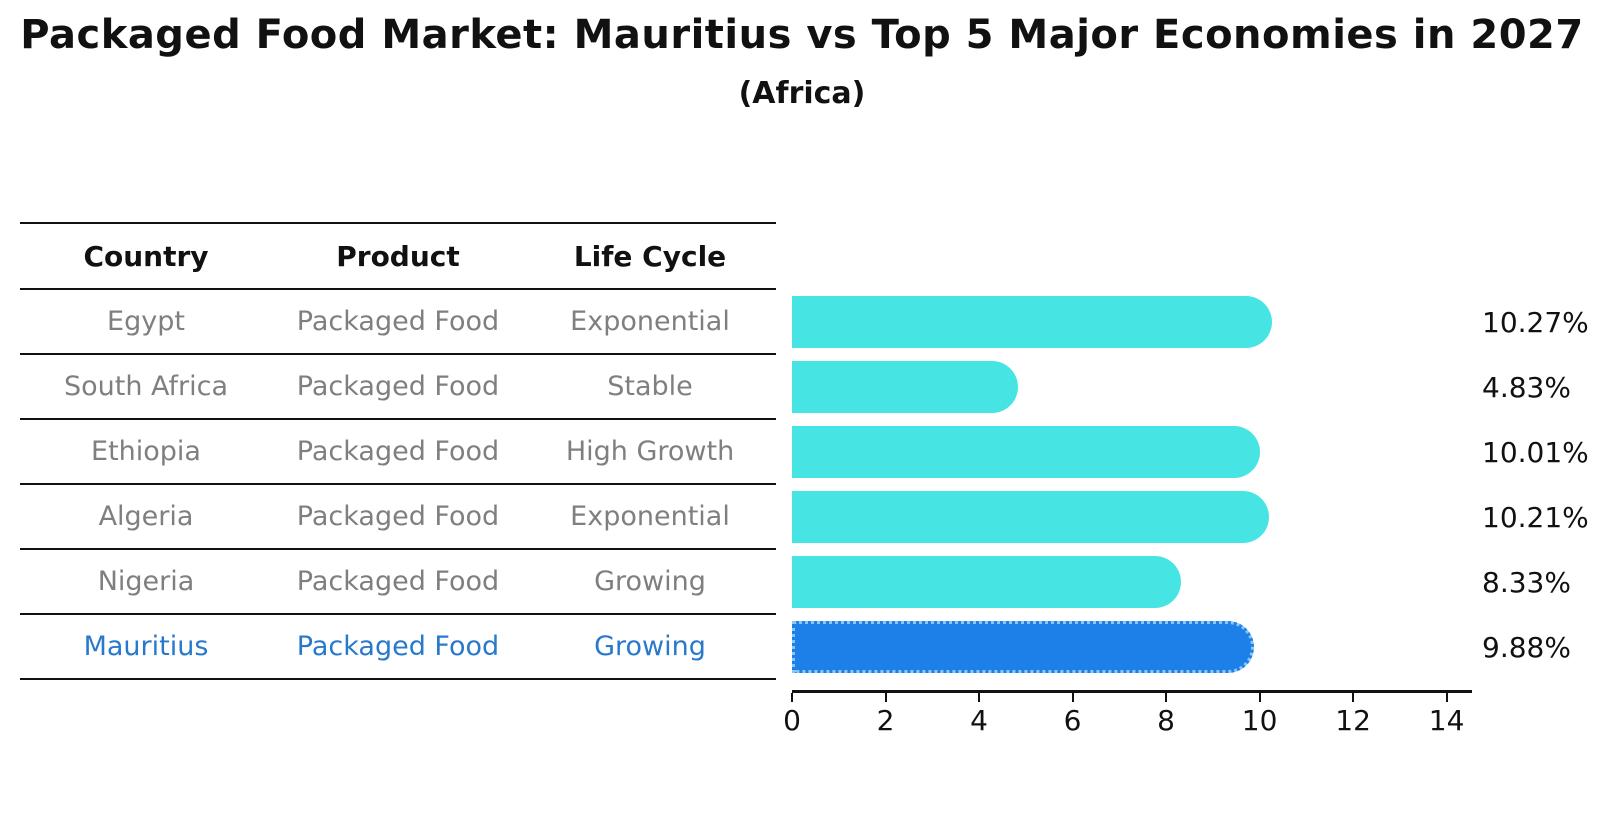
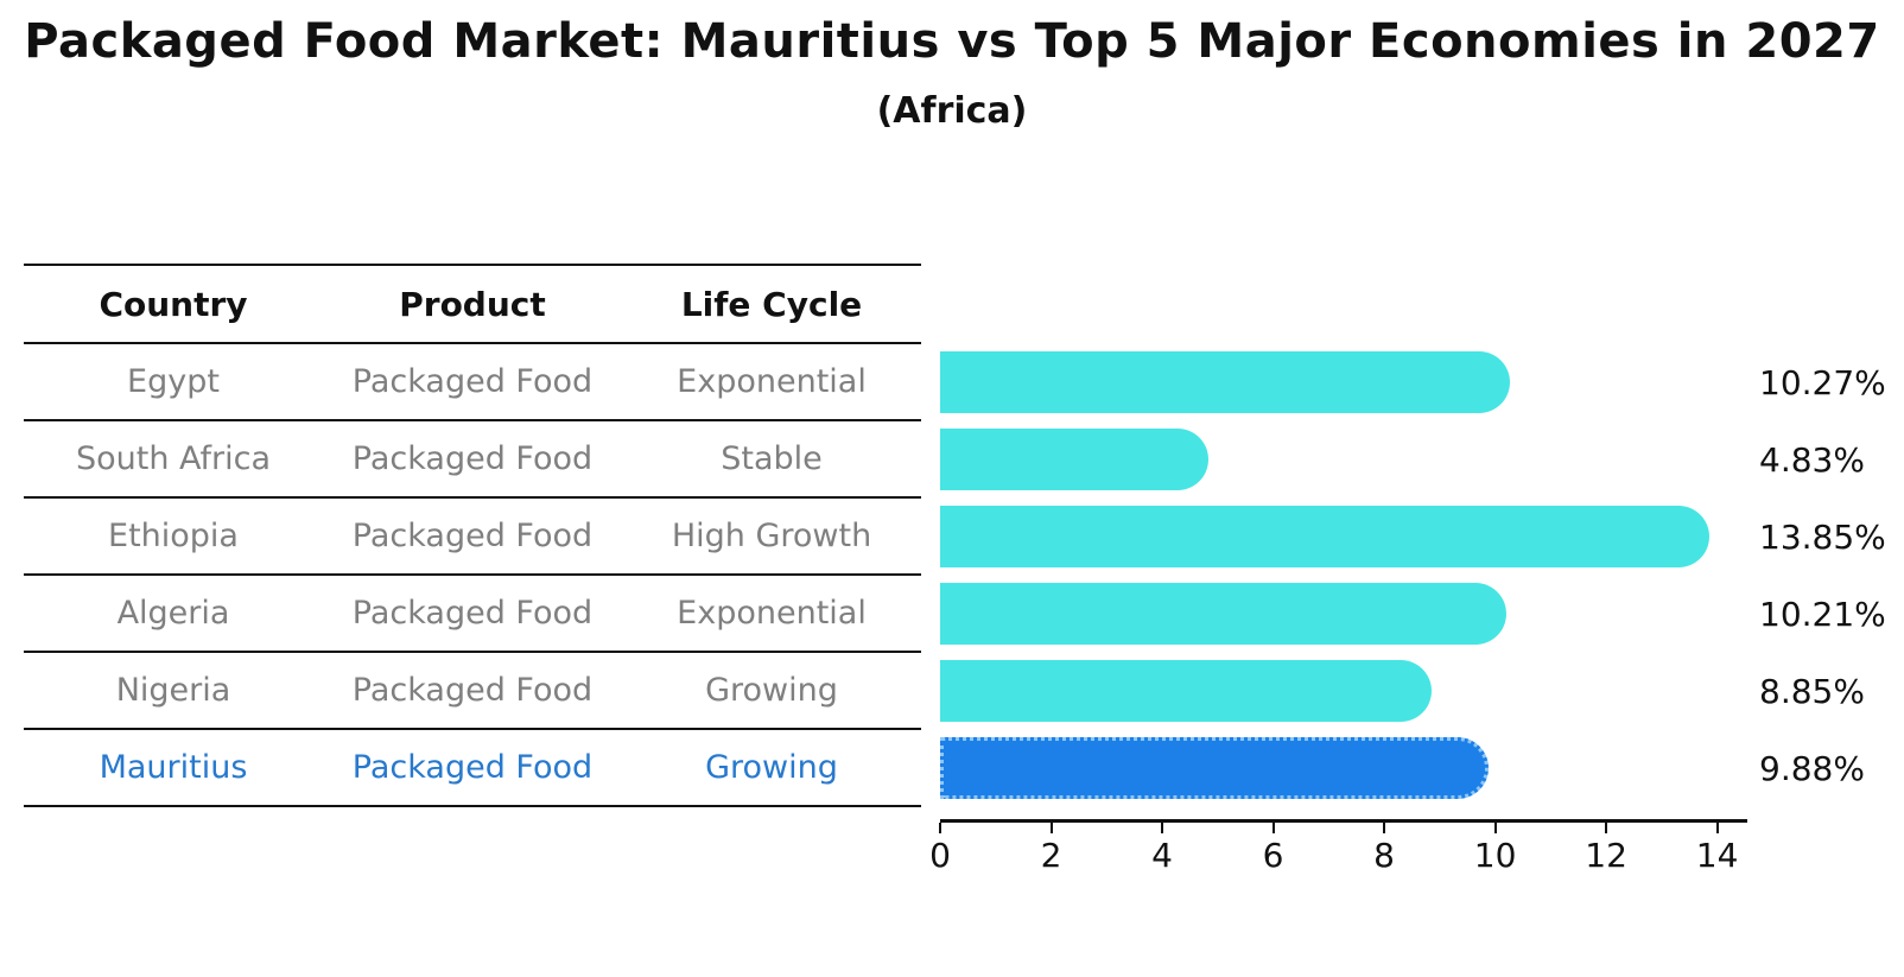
Ethiopia: 10.01% -> 13.85%
Nigeria: 8.33% -> 8.85%
